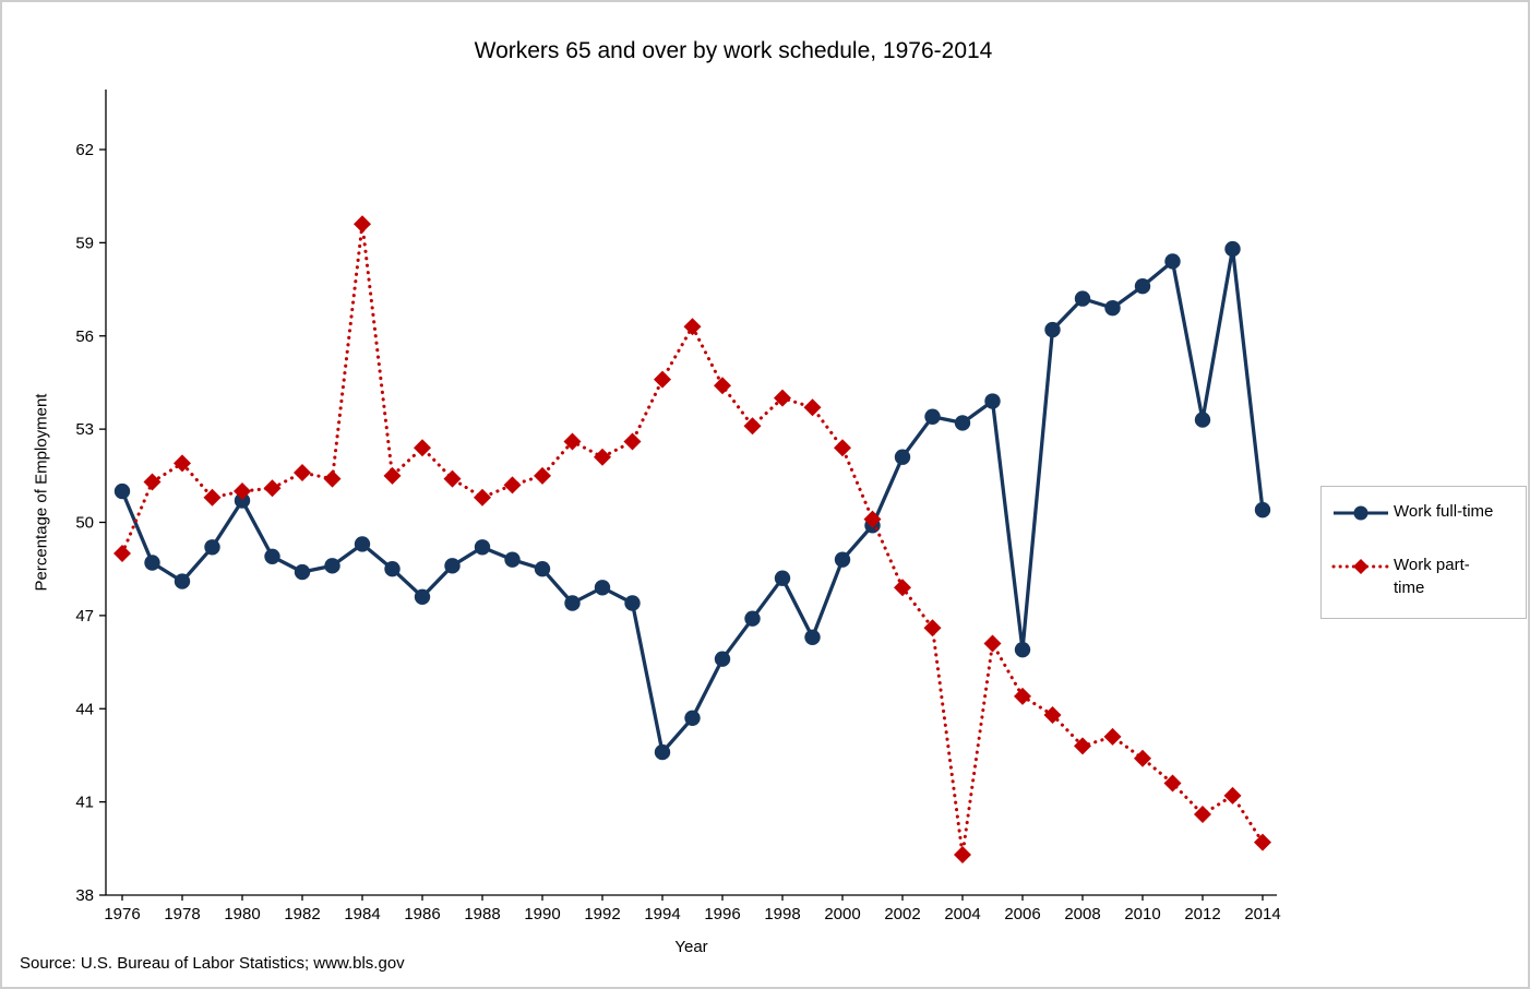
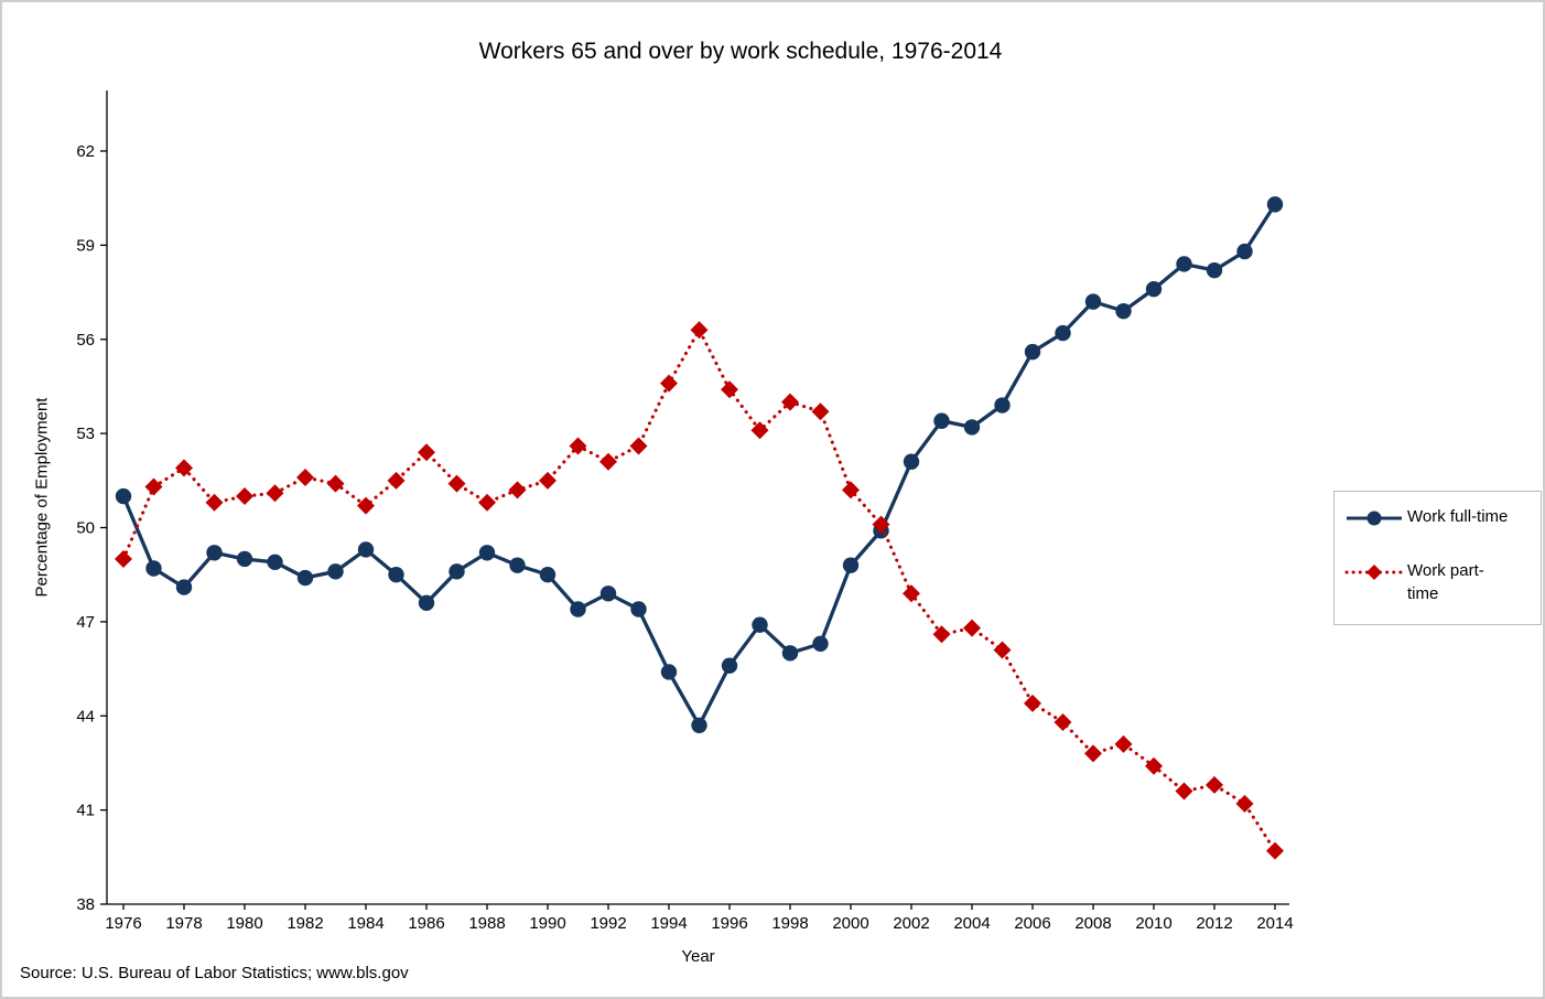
Work full-time/1980: 50.7 -> 49.0
Work part-time/1984: 59.6 -> 50.7
Work full-time/1994: 42.6 -> 45.4
Work full-time/1998: 48.2 -> 46.0
Work part-time/2000: 52.4 -> 51.2
Work part-time/2004: 39.3 -> 46.8
Work full-time/2006: 45.9 -> 55.6
Work full-time/2012: 53.3 -> 58.2
Work part-time/2012: 40.6 -> 41.8
Work full-time/2014: 50.4 -> 60.3
